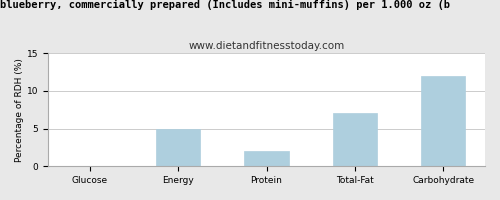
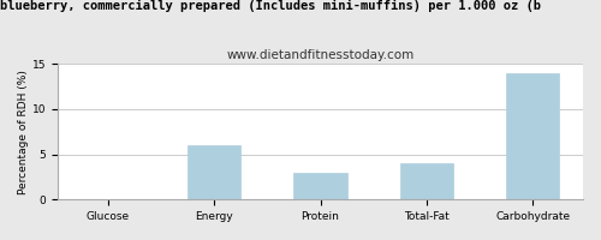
Energy: 5 -> 6
Protein: 2 -> 3
Total-Fat: 7 -> 4
Carbohydrate: 12 -> 14
